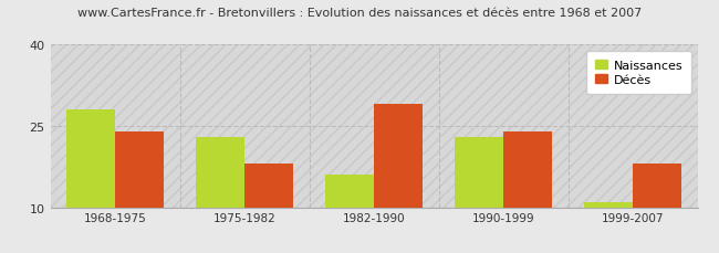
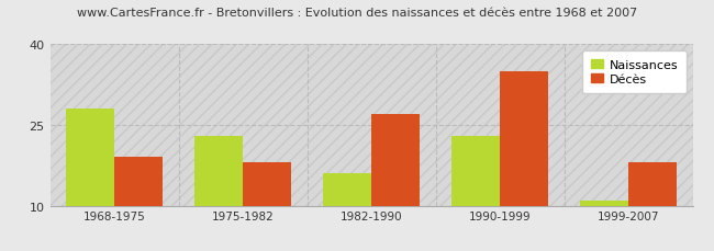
Décès/1968-1975: 24 -> 19
Décès/1982-1990: 29 -> 27
Décès/1990-1999: 24 -> 35
